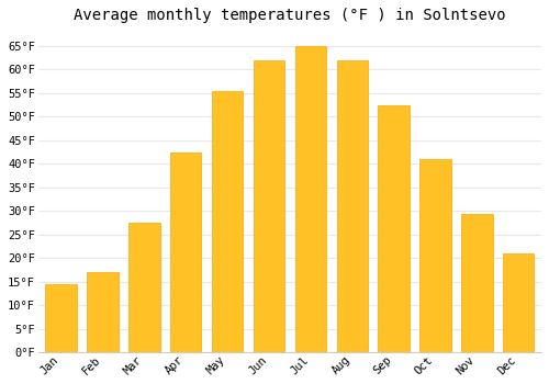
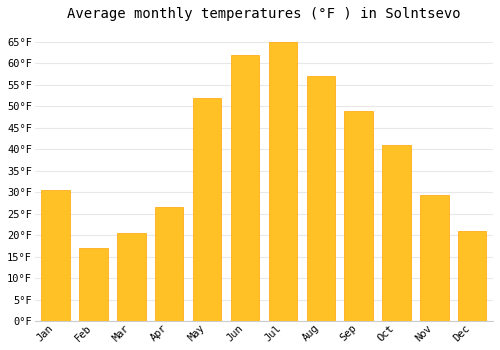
Jan: 14.5°F -> 30.5°F
Mar: 27.5°F -> 20.5°F
Apr: 42.5°F -> 26.5°F
May: 55.5°F -> 52.0°F
Aug: 62.0°F -> 57.0°F
Sep: 52.5°F -> 49.0°F
